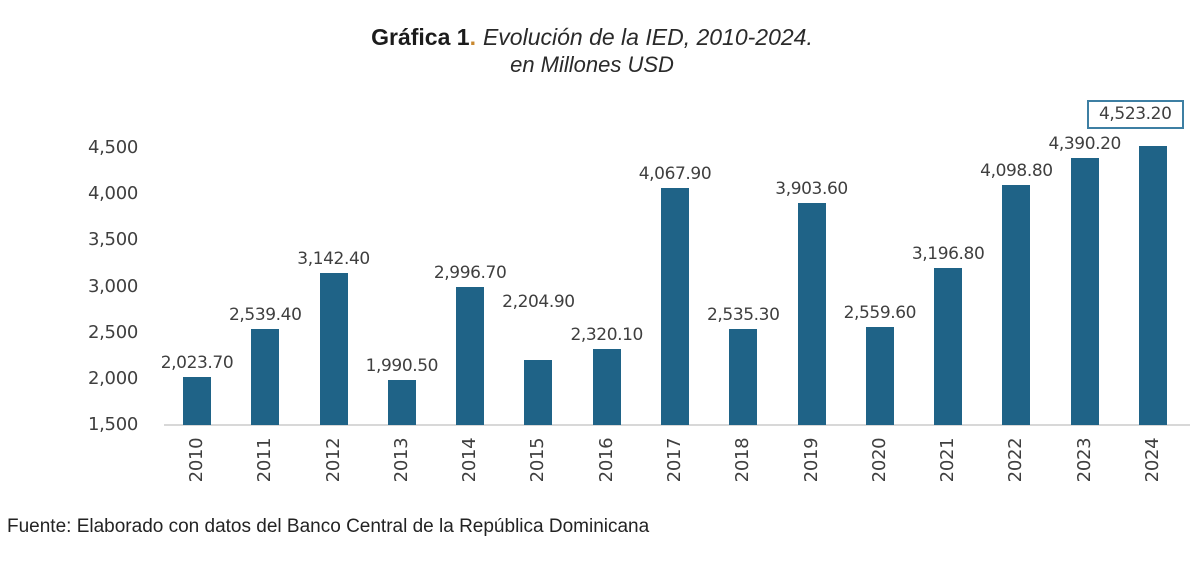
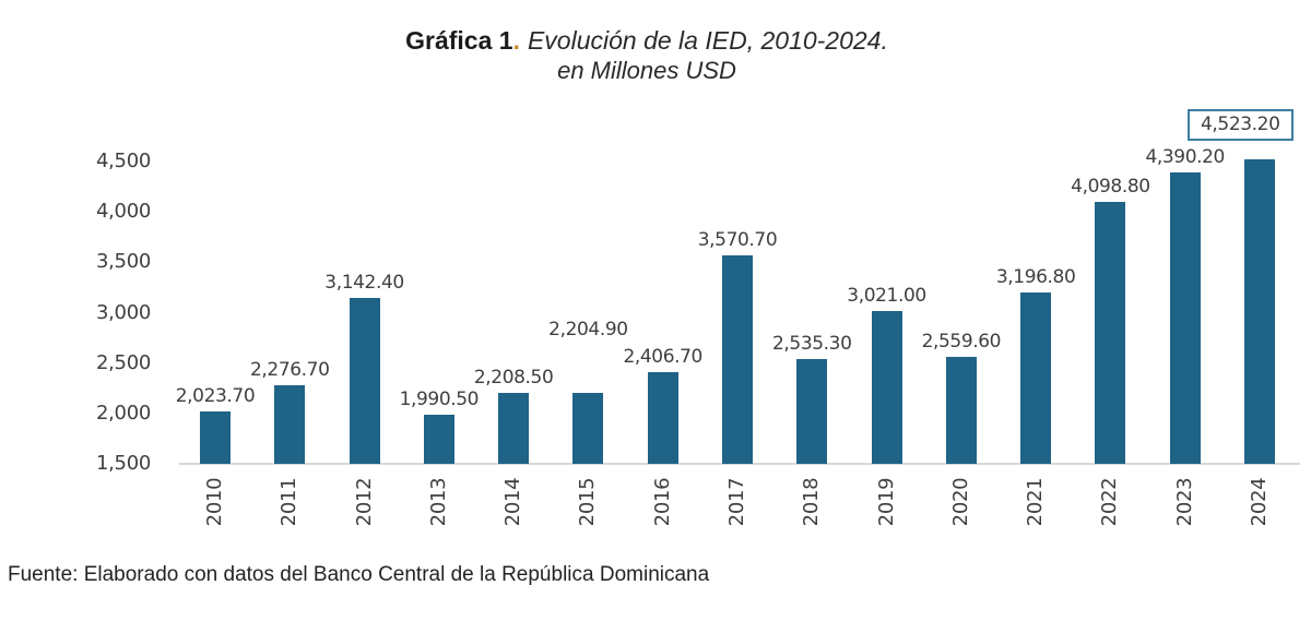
2011: 2,539.40 -> 2,276.70
2014: 2,996.70 -> 2,208.50
2016: 2,320.10 -> 2,406.70
2017: 4,067.90 -> 3,570.70
2019: 3,903.60 -> 3,021.00
